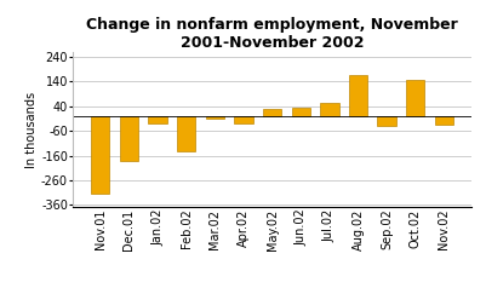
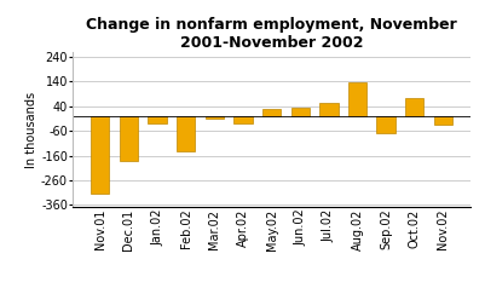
Aug.02: 165 -> 135
Sep.02: -40 -> -70
Oct.02: 145 -> 75
